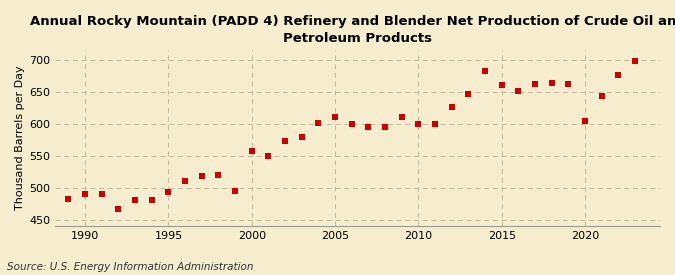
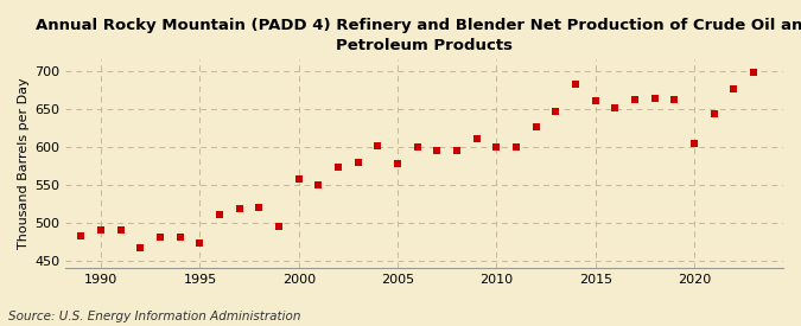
1995: 493 -> 472
2005: 610 -> 578
